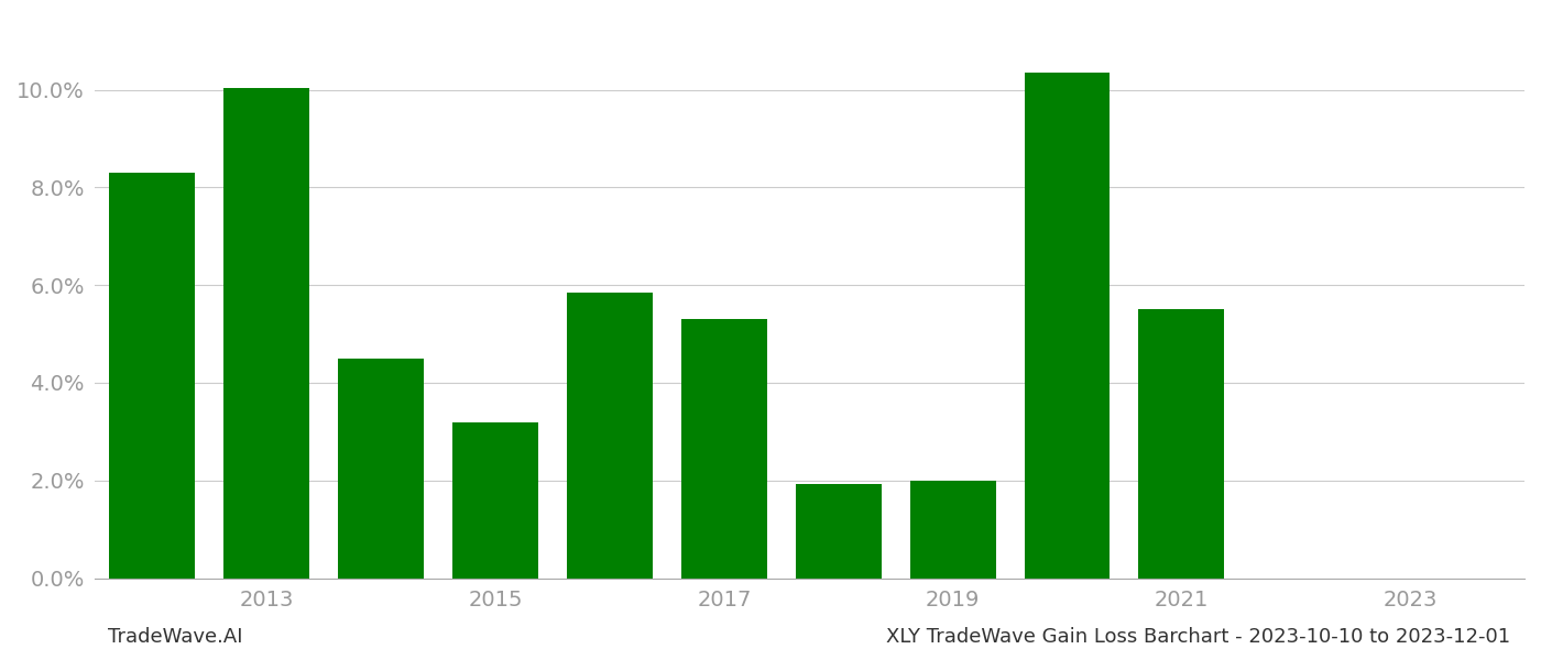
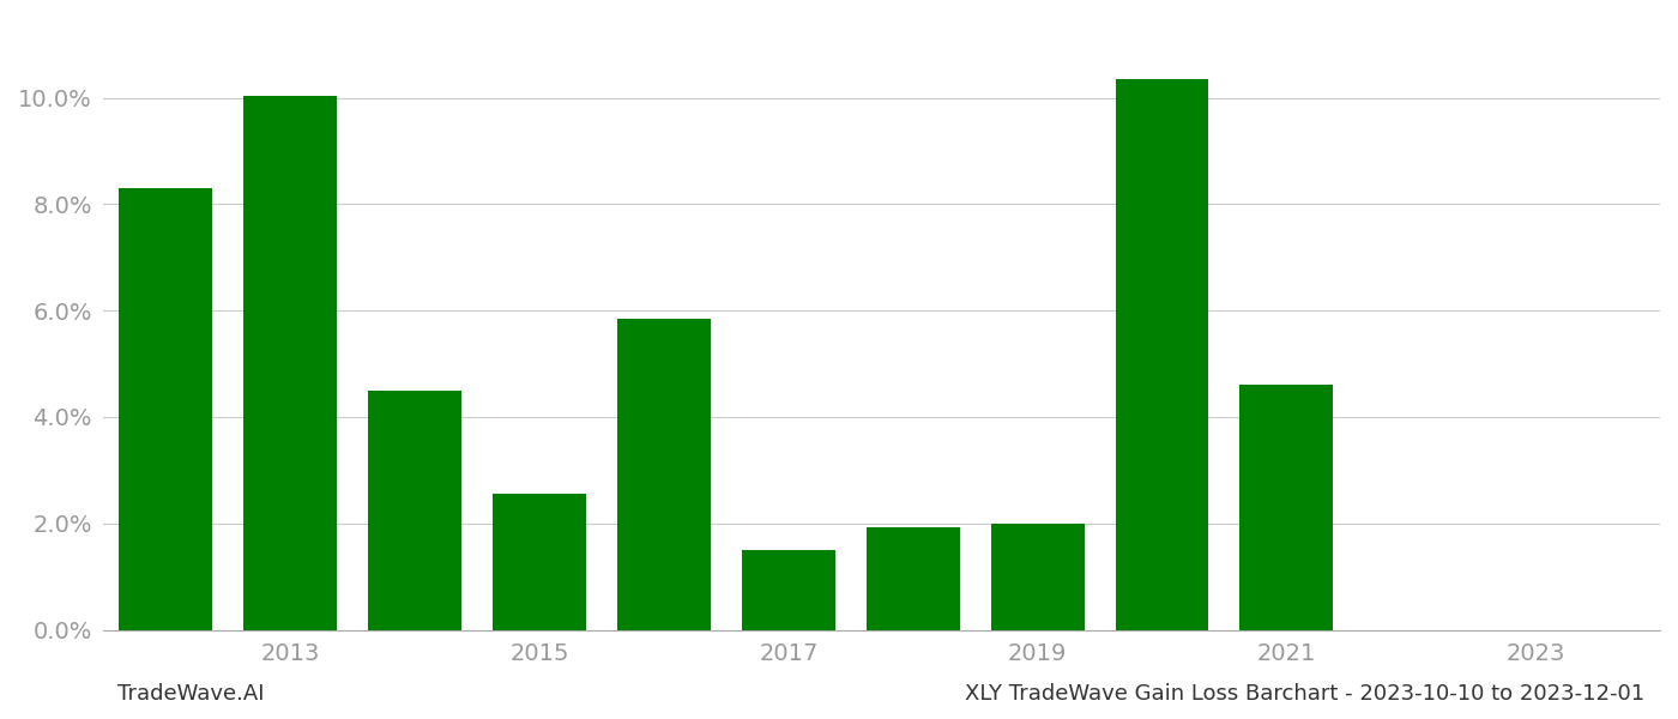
2015: 3.20% -> 2.55%
2017: 5.30% -> 1.50%
2021: 5.50% -> 4.60%
